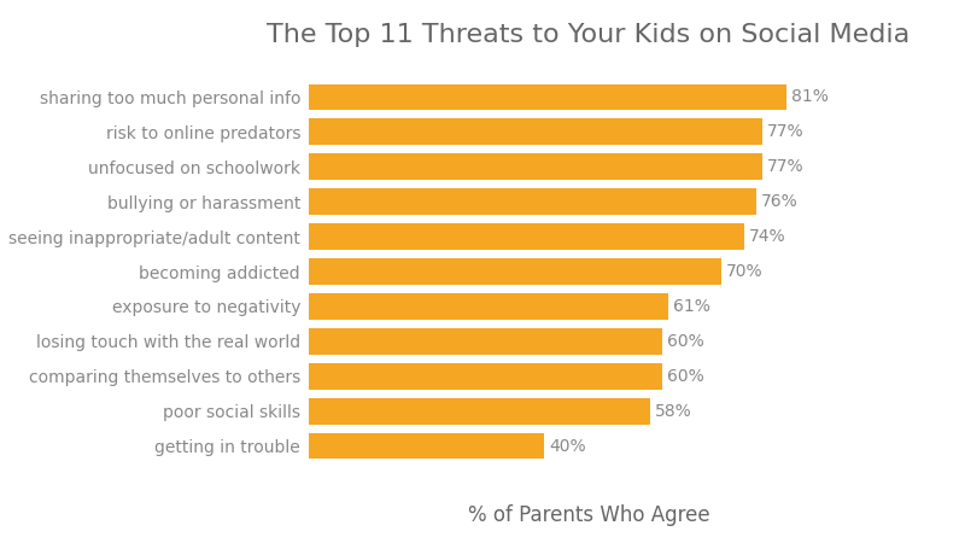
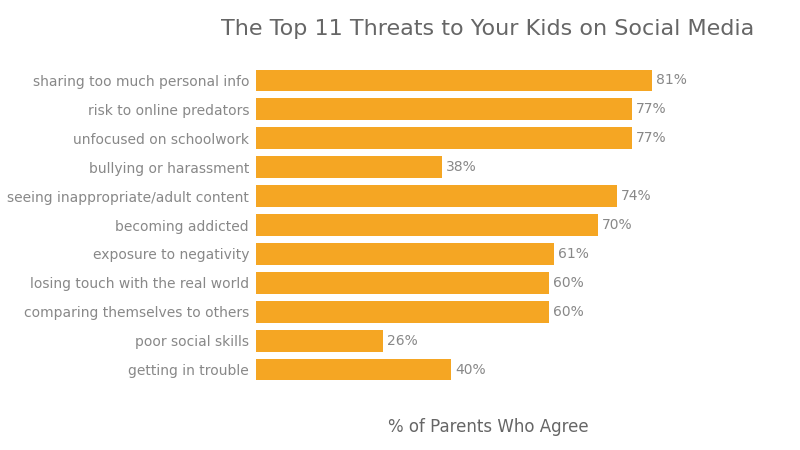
bullying or harassment: 76% -> 38%
poor social skills: 58% -> 26%
